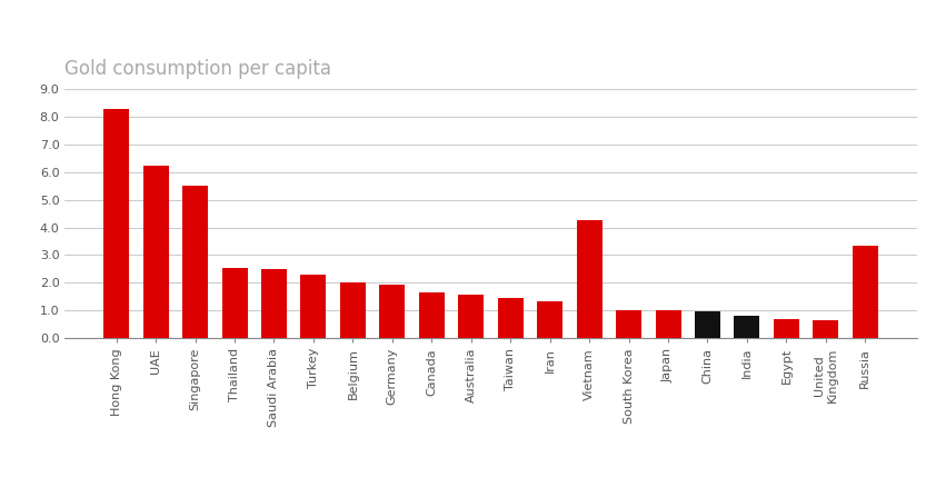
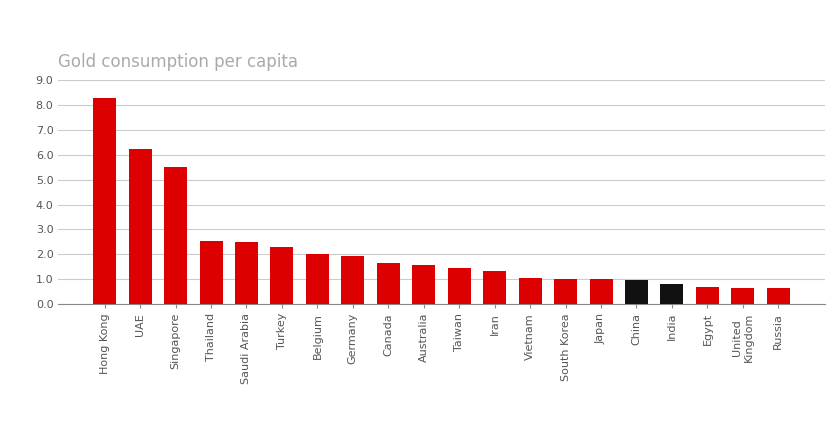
Vietnam: 4.25 -> 1.05
Russia: 3.35 -> 0.63
